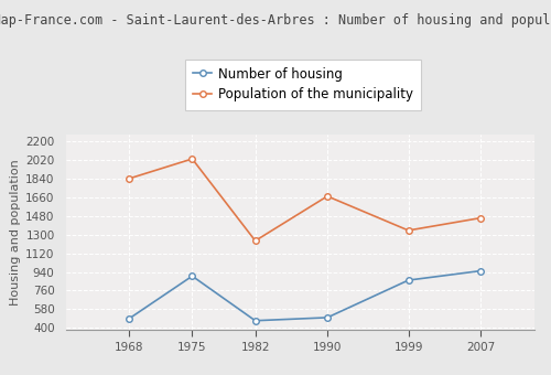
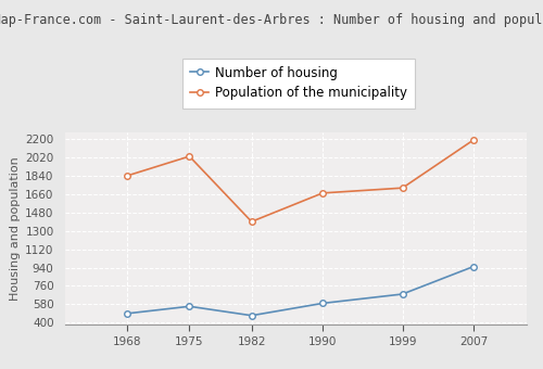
Number of housing/1975: 900 -> 560
Population of the municipality/1982: 1240 -> 1390
Number of housing/1990: 500 -> 590
Number of housing/1999: 860 -> 680
Population of the municipality/1999: 1340 -> 1720
Population of the municipality/2007: 1460 -> 2190
